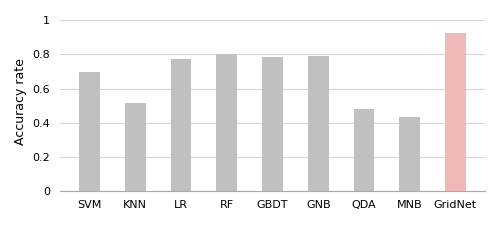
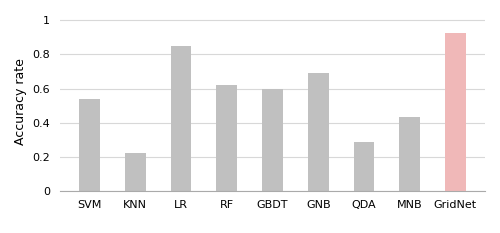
SVM: 0.69 -> 0.54
KNN: 0.52 -> 0.22
LR: 0.78 -> 0.85
RF: 0.80 -> 0.62
GBDT: 0.79 -> 0.60
GNB: 0.79 -> 0.69
QDA: 0.48 -> 0.29
